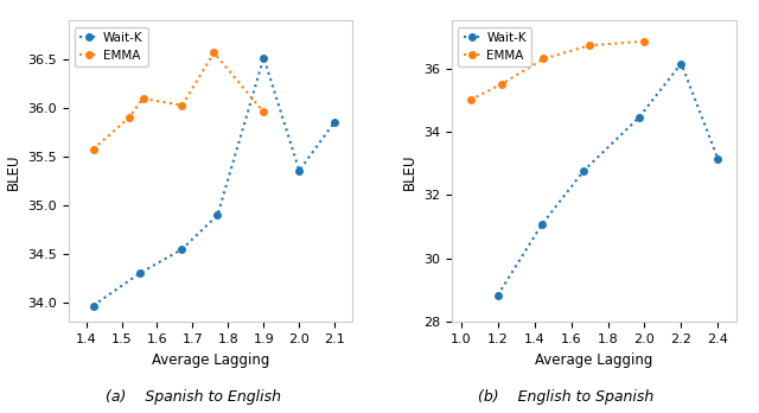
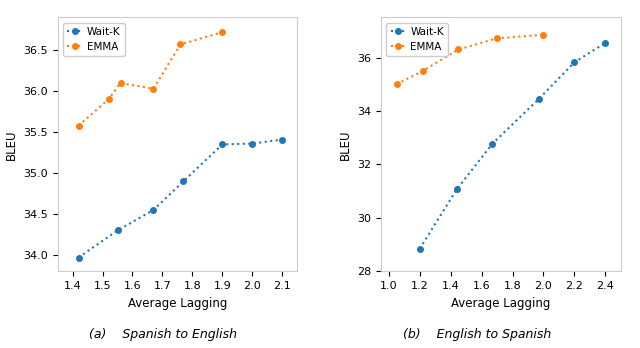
Wait-K/1.9: 36.52 -> 35.35
EMMA/1.9: 35.96 -> 36.72
Wait-K/2.1: 35.86 -> 35.41
Wait-K/2.2: 36.15 -> 35.82
Wait-K/2.4: 33.15 -> 36.55
